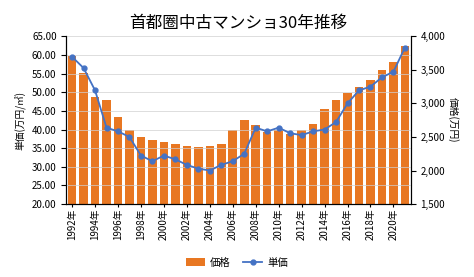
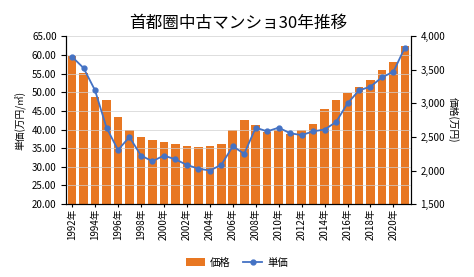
単価/1996年: 39.5 -> 34.5
単価/2006年: 31.5 -> 35.5
